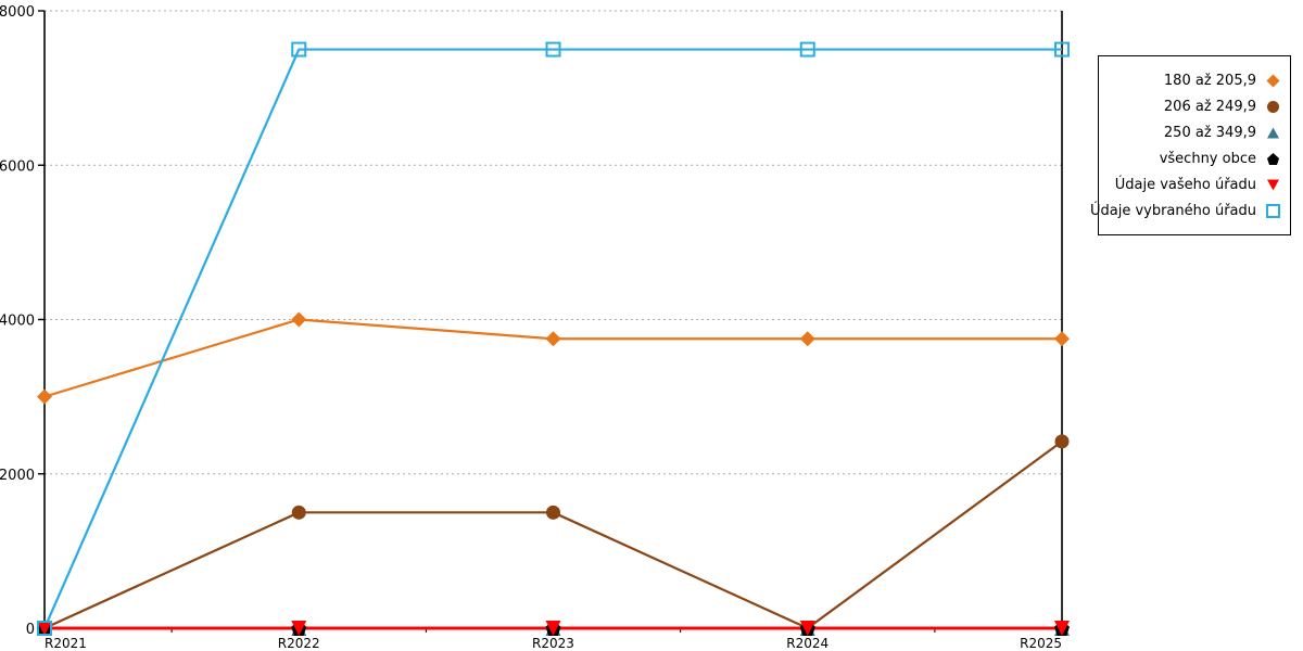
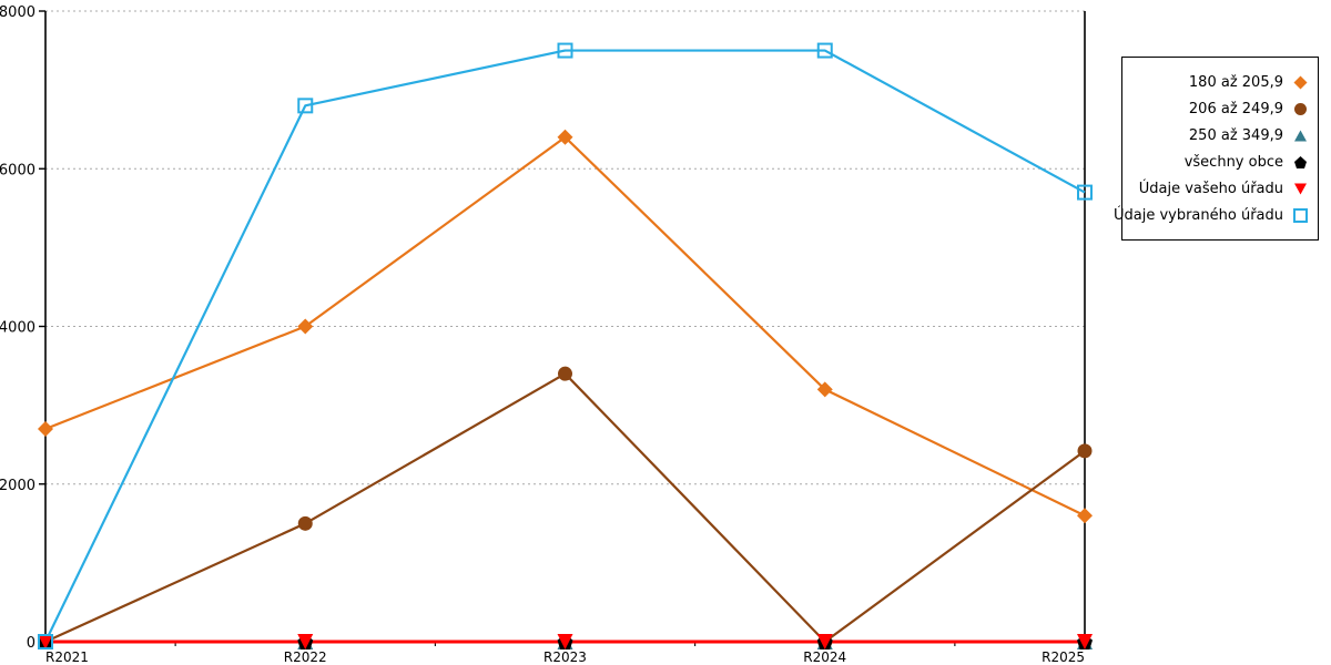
180 až 205,9/R2021: 3000 -> 2700
Údaje vybraného úřadu/R2022: 7500 -> 6800
180 až 205,9/R2023: 3800 -> 6400
206 až 249,9/R2023: 1500 -> 3400
180 až 205,9/R2024: 3800 -> 3200
180 až 205,9/R2025: 3800 -> 1600
Údaje vybraného úřadu/R2025: 7500 -> 5700
